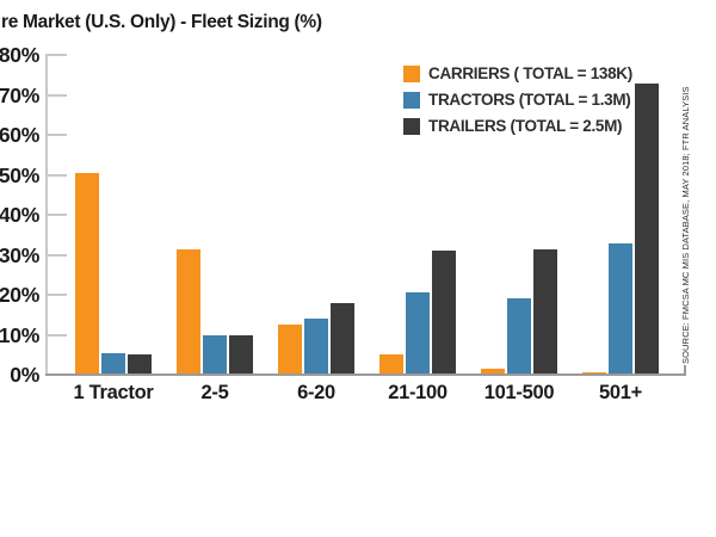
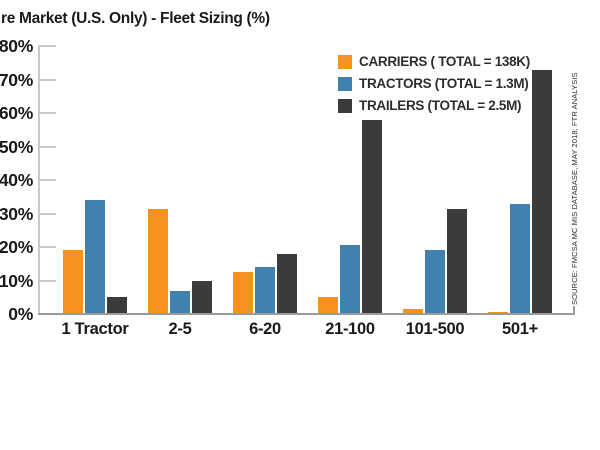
CARRIERS ( TOTAL = 138K)/1 Tractor: 50% -> 19%
TRACTORS (TOTAL = 1.3M)/1 Tractor: 6% -> 34%
TRACTORS (TOTAL = 1.3M)/2-5: 10% -> 7%
TRAILERS (TOTAL = 2.5M)/21-100: 31% -> 58%
